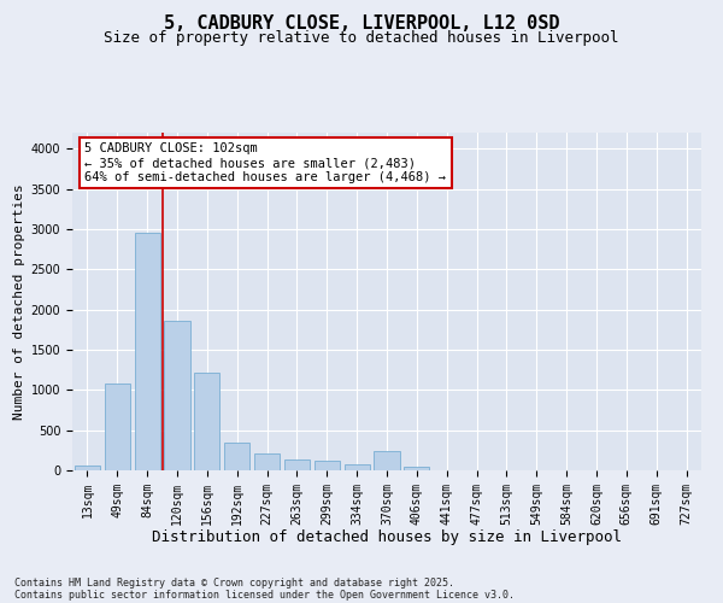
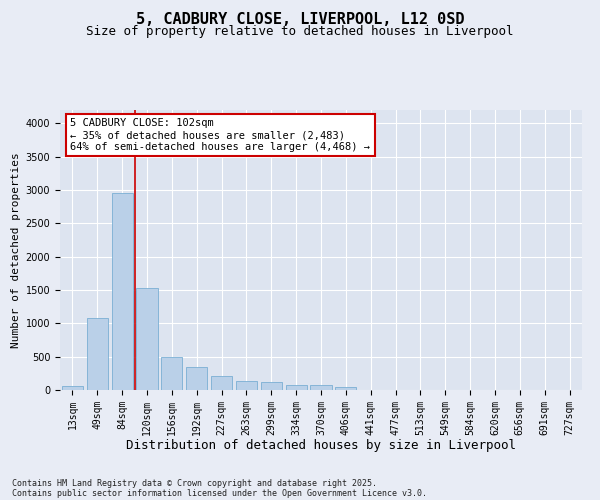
120sqm: 1860 -> 1530
156sqm: 1220 -> 490
370sqm: 240 -> 80
